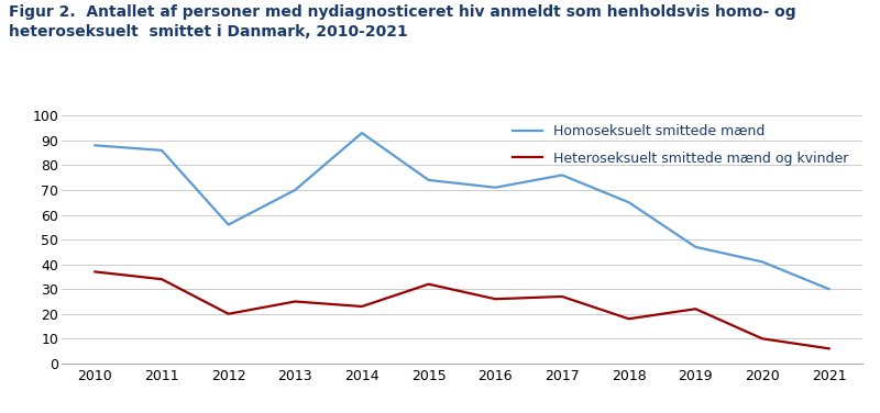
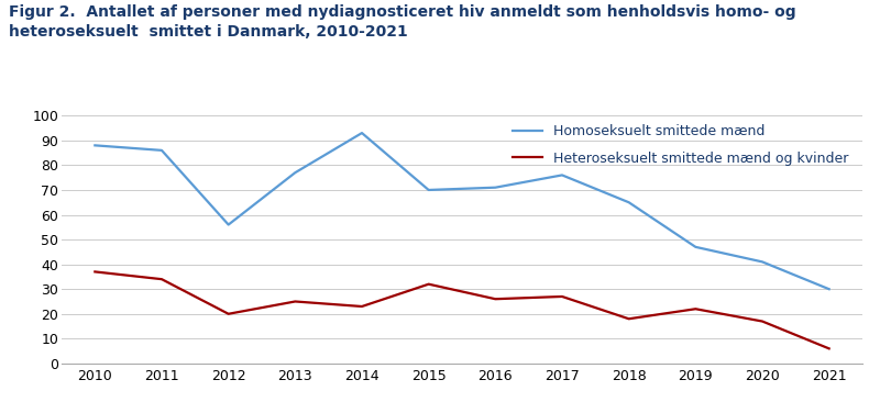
Homoseksuelt smittede mænd/2013: 70 -> 77
Homoseksuelt smittede mænd/2015: 74 -> 70
Heteroseksuelt smittede mænd og kvinder/2020: 10 -> 17
